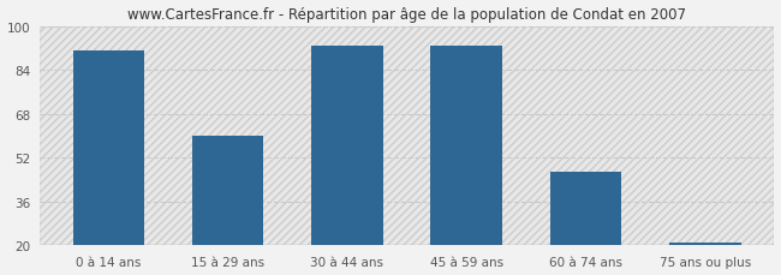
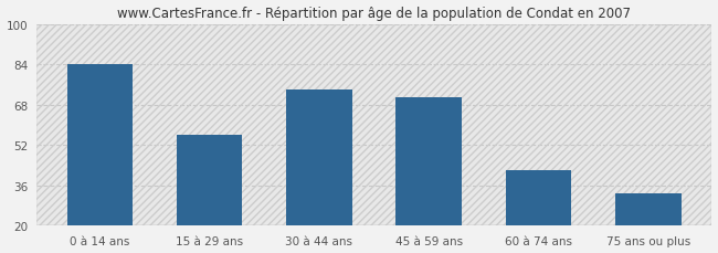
0 à 14 ans: 91 -> 84
15 à 29 ans: 60 -> 56
30 à 44 ans: 93 -> 74
45 à 59 ans: 93 -> 71
60 à 74 ans: 47 -> 42
75 ans ou plus: 21 -> 33
